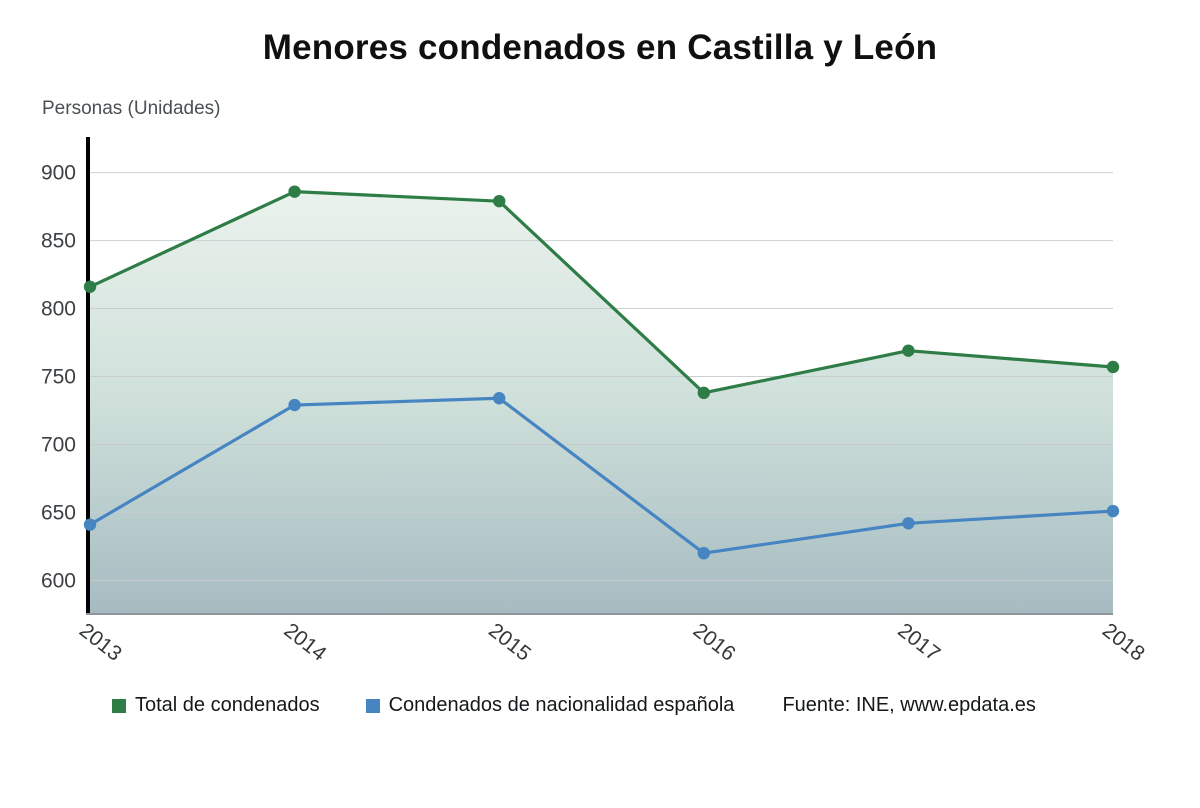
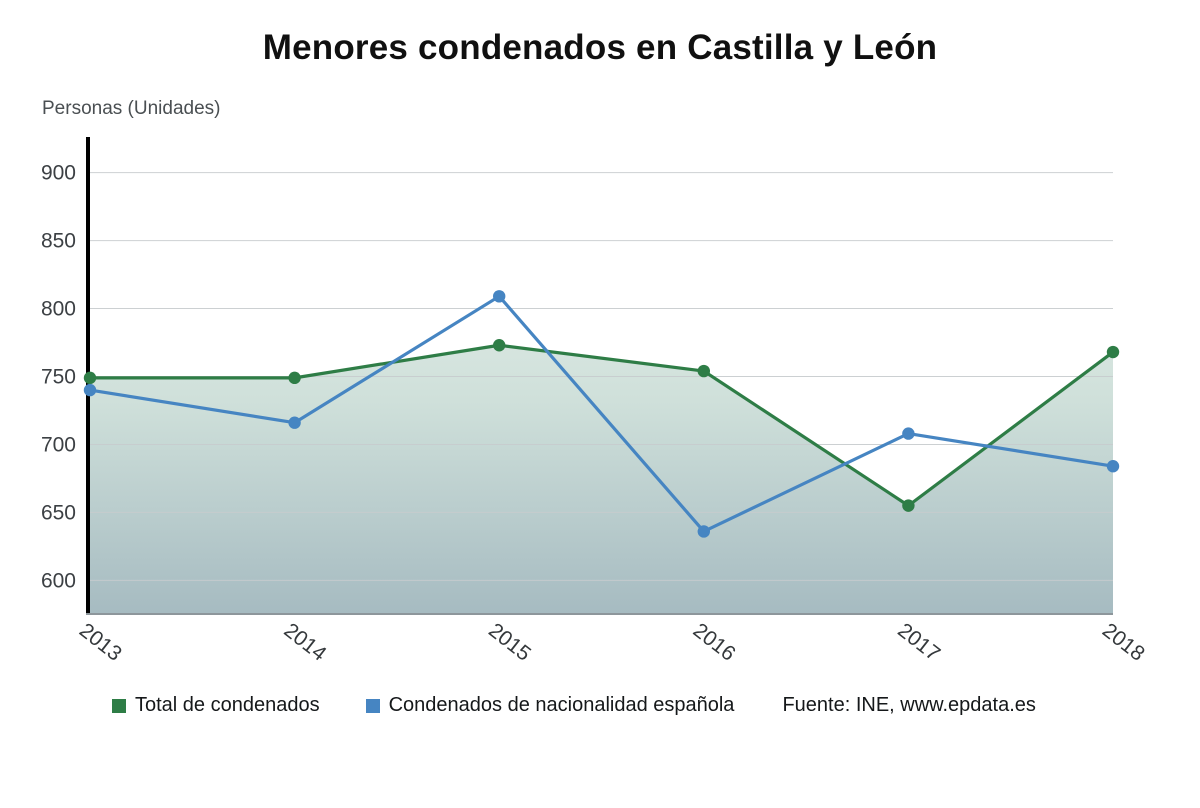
Total de condenados/2013: 816 -> 749
Condenados de nacionalidad española/2013: 641 -> 740
Total de condenados/2014: 886 -> 749
Condenados de nacionalidad española/2014: 729 -> 716
Total de condenados/2015: 879 -> 773
Condenados de nacionalidad española/2015: 734 -> 809
Total de condenados/2016: 738 -> 754
Condenados de nacionalidad española/2016: 620 -> 636
Total de condenados/2017: 769 -> 655
Condenados de nacionalidad española/2017: 642 -> 708
Total de condenados/2018: 757 -> 768
Condenados de nacionalidad española/2018: 651 -> 684
